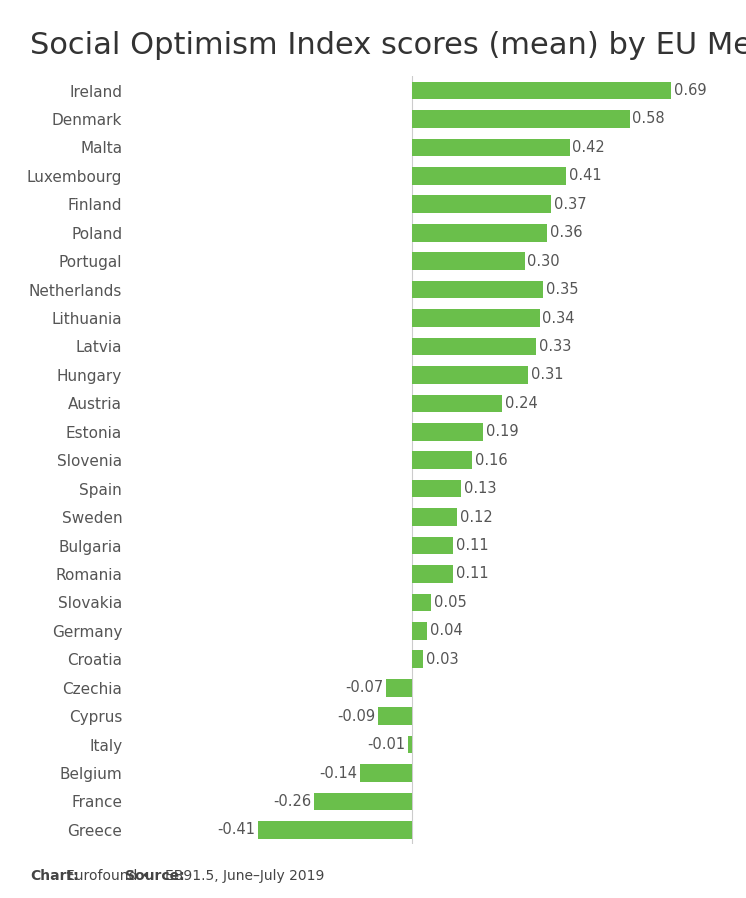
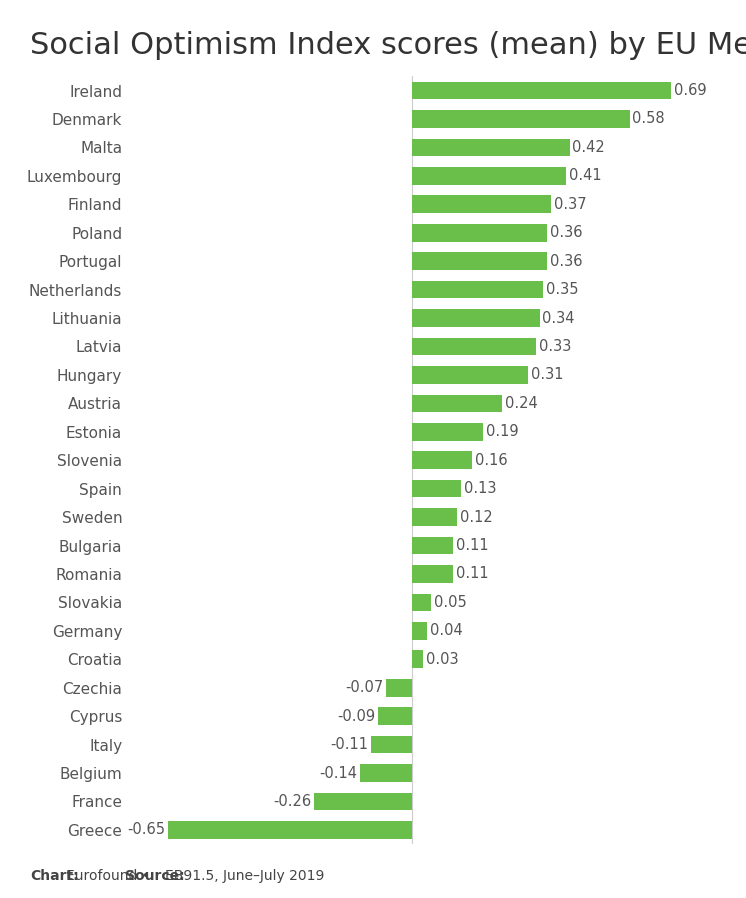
Portugal: 0.30 -> 0.36
Italy: -0.01 -> -0.11
Greece: -0.41 -> -0.65
